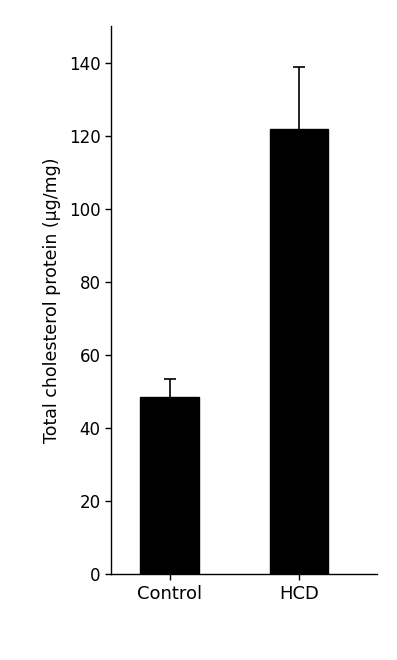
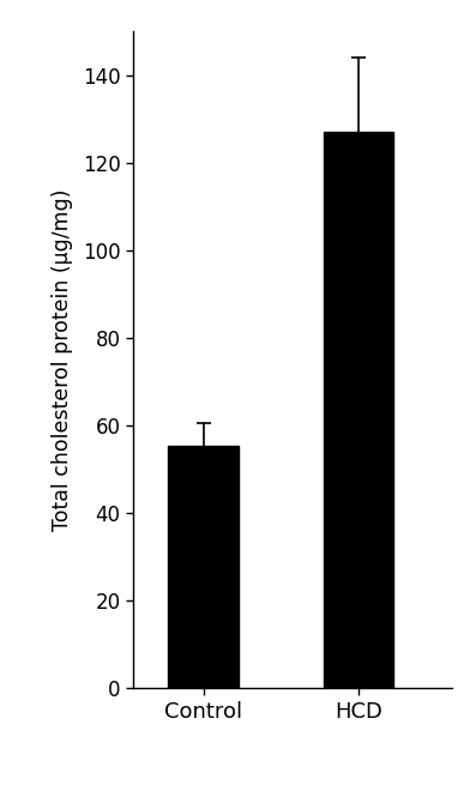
Control: 48.5 -> 55.5
HCD: 122.0 -> 127.0
